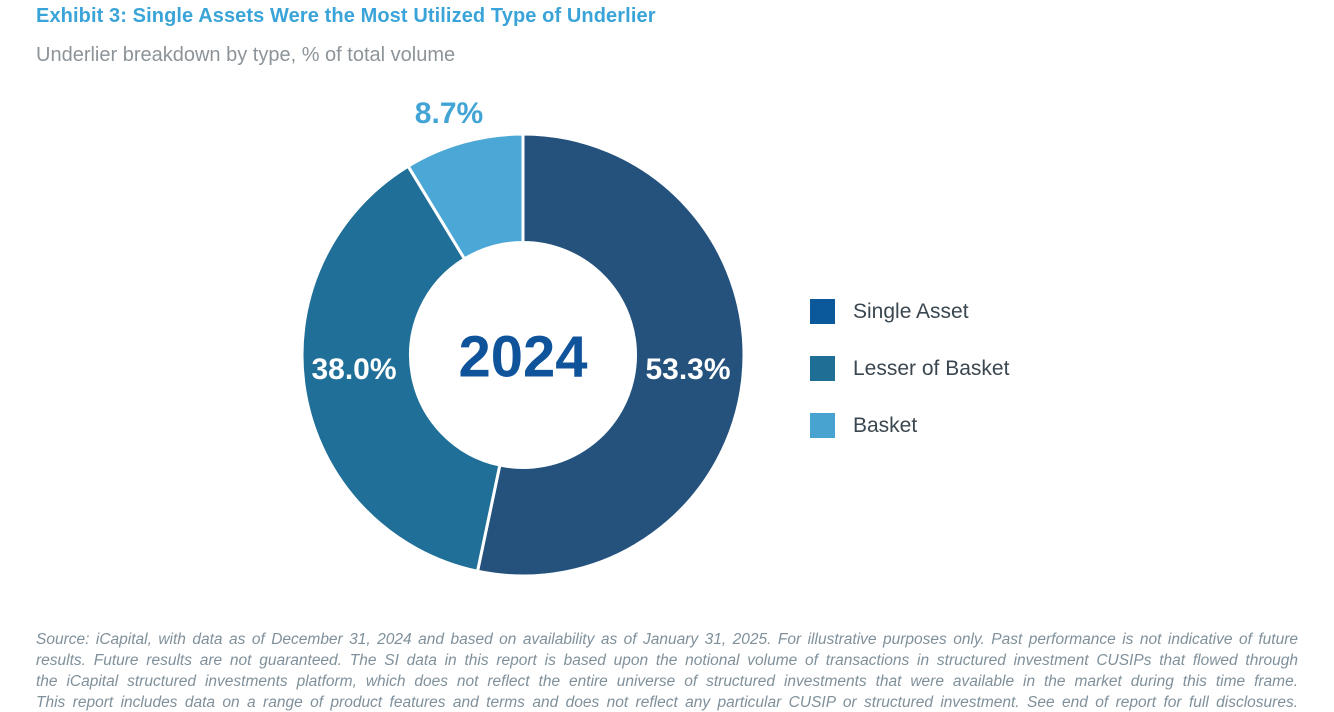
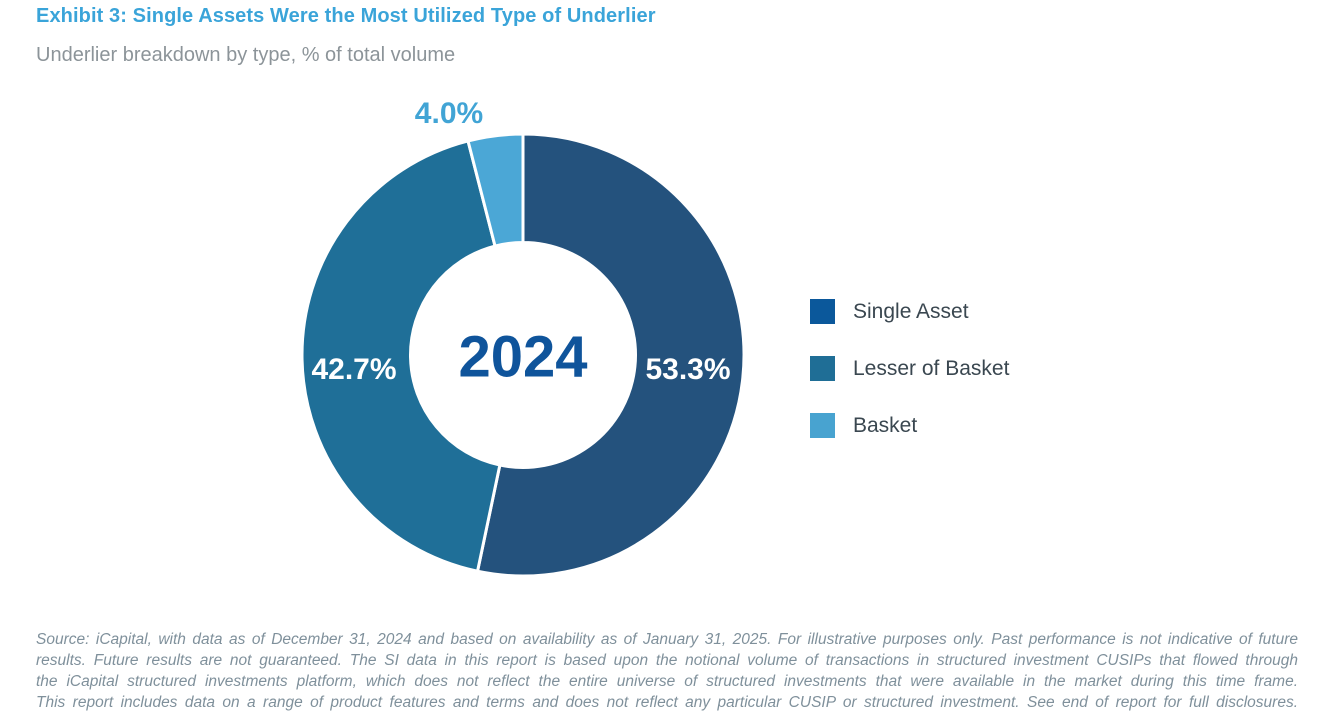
Lesser of Basket: 38.0% -> 42.7%
Basket: 8.7% -> 4.0%
